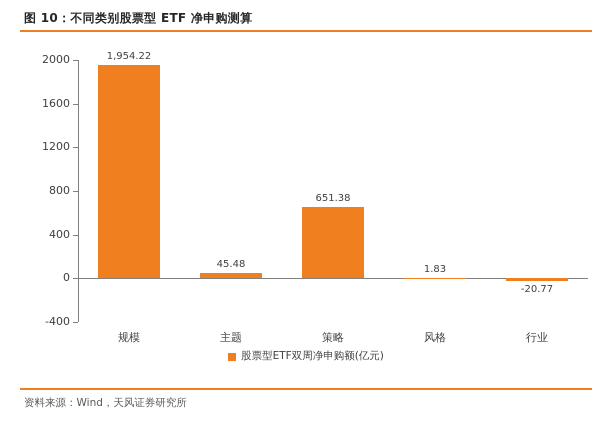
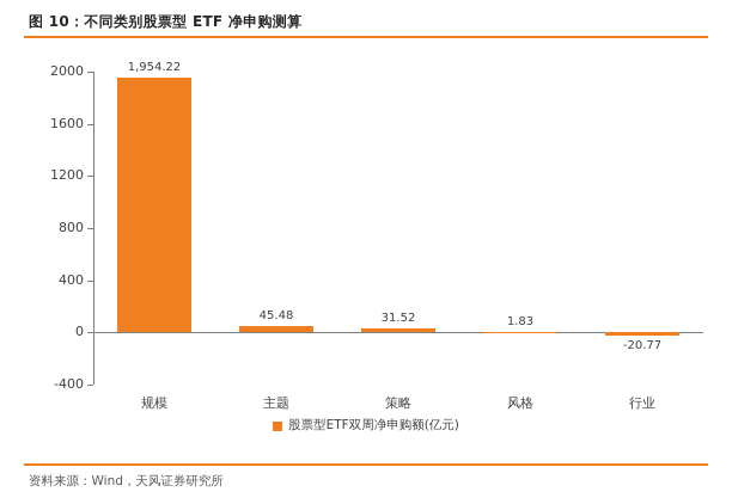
策略: 651.38 -> 31.52
